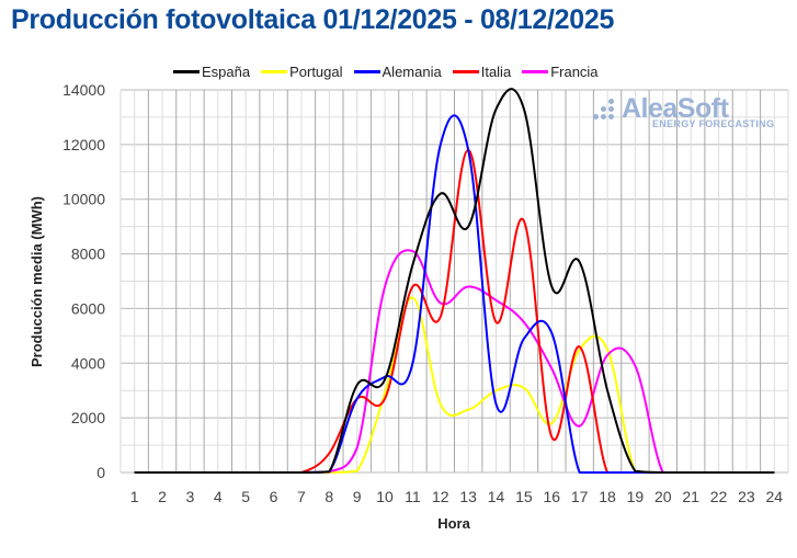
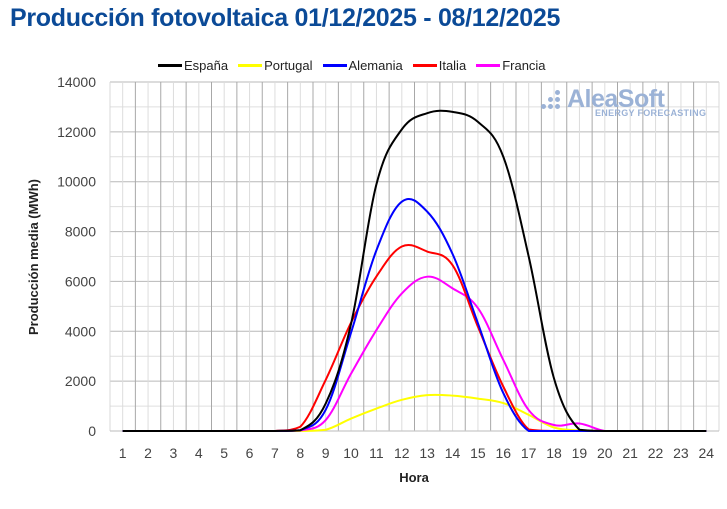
Italia/8: 700 -> 200
España/9: 3200 -> 1100
Alemania/9: 2700 -> 800
Italia/9: 2700 -> 2000
Francia/9: 900 -> 400
España/10: 3400 -> 4300
Portugal/10: 2900 -> 500
Alemania/10: 3500 -> 4000
Italia/10: 2700 -> 4400
Francia/10: 6800 -> 2300
España/11: 7600 -> 9900
Portugal/11: 6400 -> 900
Alemania/11: 4000 -> 7200
Italia/11: 6800 -> 6200
Francia/11: 8100 -> 4000
España/12: 10200 -> 12100
Portugal/12: 2500 -> 1200
Alemania/12: 12000 -> 9200
Italia/12: 5700 -> 7400
Francia/12: 6200 -> 5500
España/13: 9000 -> 12800
Portugal/13: 2300 -> 1400
Alemania/13: 11800 -> 8800
Italia/13: 11800 -> 7200
Francia/13: 6800 -> 6200
España/14: 13300 -> 12800
Portugal/14: 3000 -> 1400
Alemania/14: 2500 -> 7100
Italia/14: 5500 -> 6600
Francia/14: 6300 -> 5700
España/15: 13300 -> 12400
Portugal/15: 3100 -> 1300
Alemania/15: 4900 -> 4300
Italia/15: 9200 -> 4200
Francia/15: 5500 -> 4900
España/16: 6800 -> 11000
Portugal/16: 1800 -> 1100
Alemania/16: 5100 -> 1500
Italia/16: 1300 -> 1800
Francia/16: 3800 -> 2800
España/17: 7700 -> 7000
Portugal/17: 4500 -> 600
Italia/17: 4600 -> 100
Francia/17: 1700 -> 800
España/18: 3000 -> 2100
Portugal/18: 4500 -> 100
Francia/18: 4300 -> 200
Francia/19: 3900 -> 300
